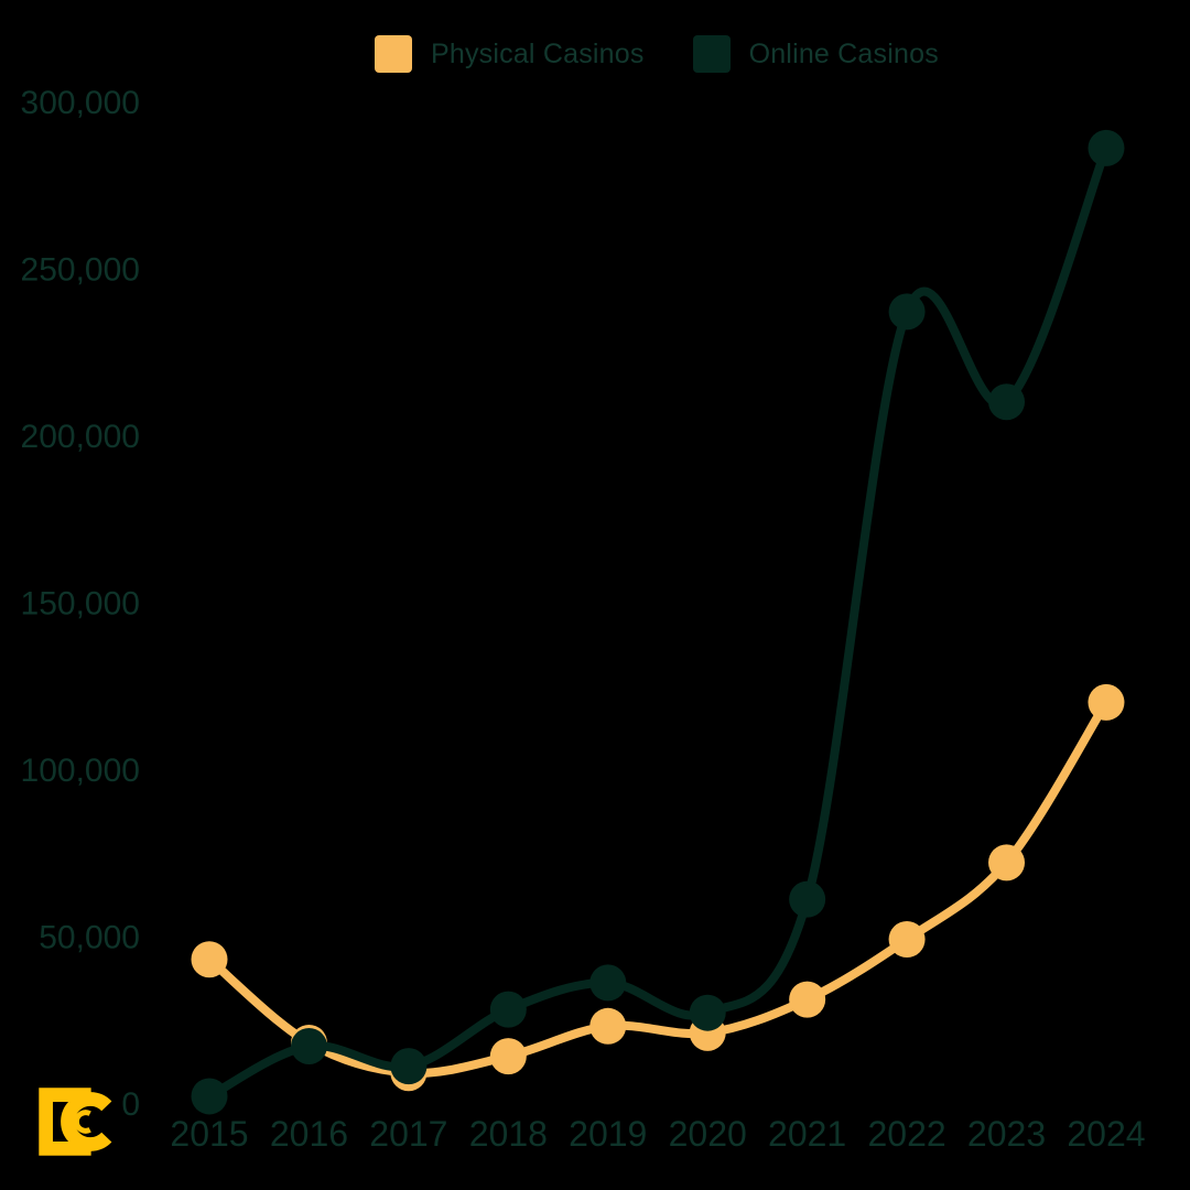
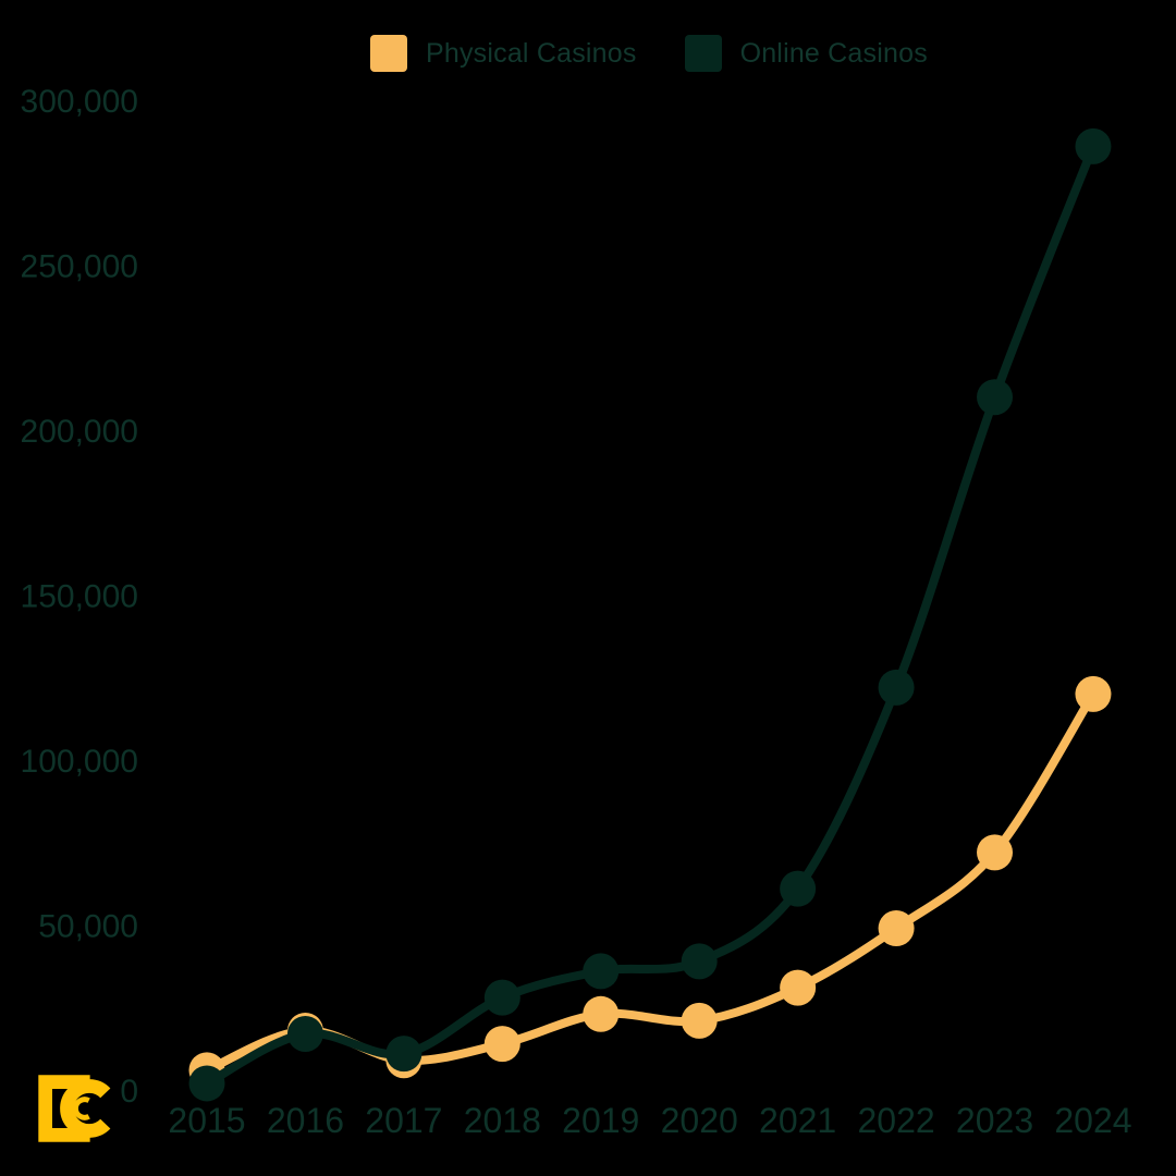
Physical Casinos/2015: 43000 -> 6000
Online Casinos/2020: 27000 -> 39000
Online Casinos/2022: 237000 -> 122000
